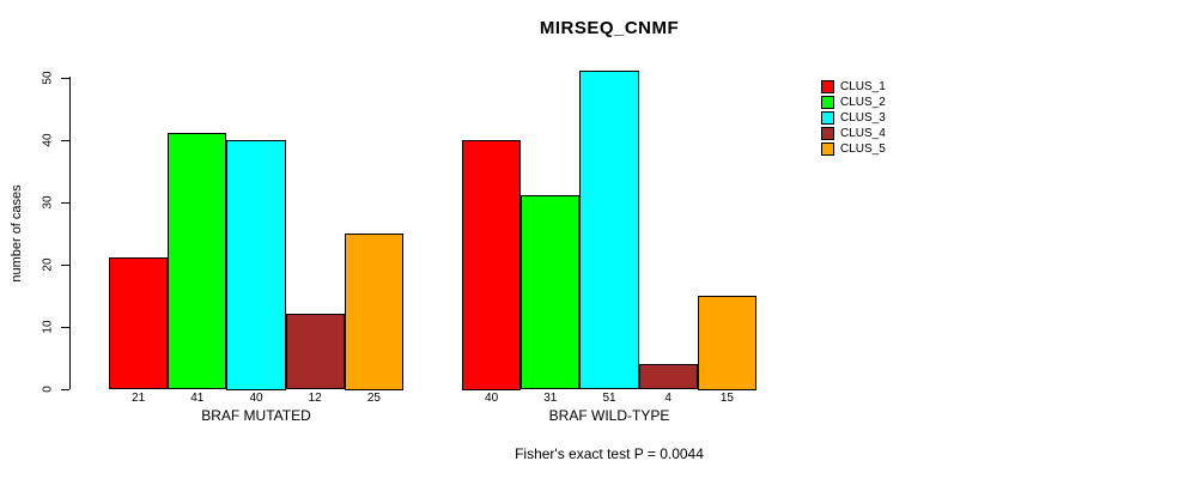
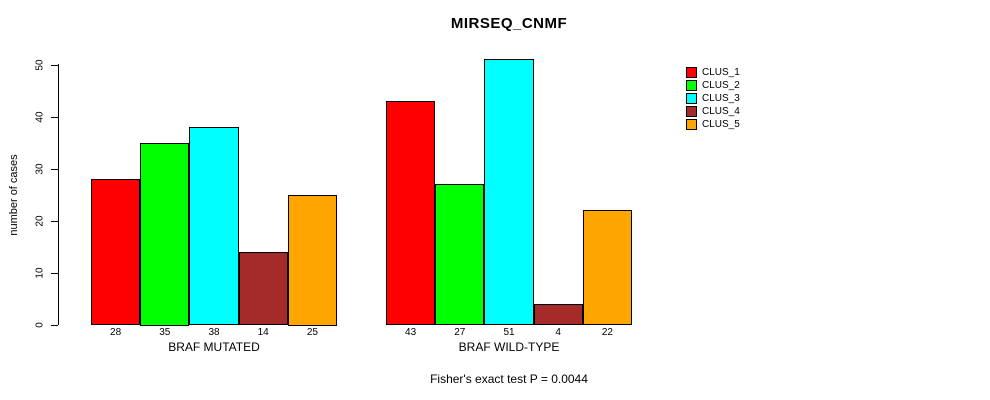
CLUS_1/BRAF MUTATED: 21 -> 28
CLUS_2/BRAF MUTATED: 41 -> 35
CLUS_3/BRAF MUTATED: 40 -> 38
CLUS_4/BRAF MUTATED: 12 -> 14
CLUS_1/BRAF WILD-TYPE: 40 -> 43
CLUS_2/BRAF WILD-TYPE: 31 -> 27
CLUS_5/BRAF WILD-TYPE: 15 -> 22
